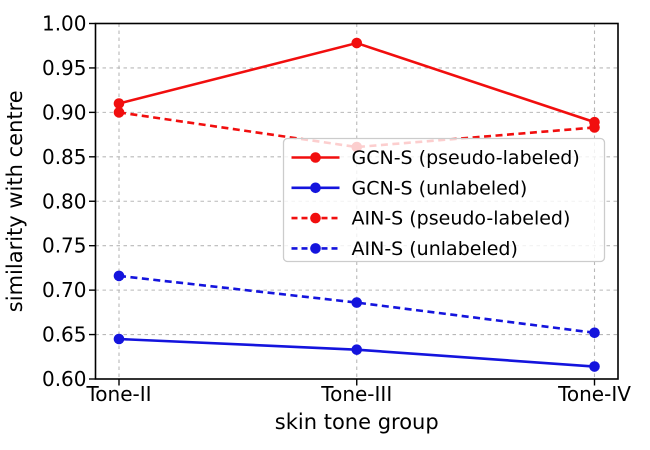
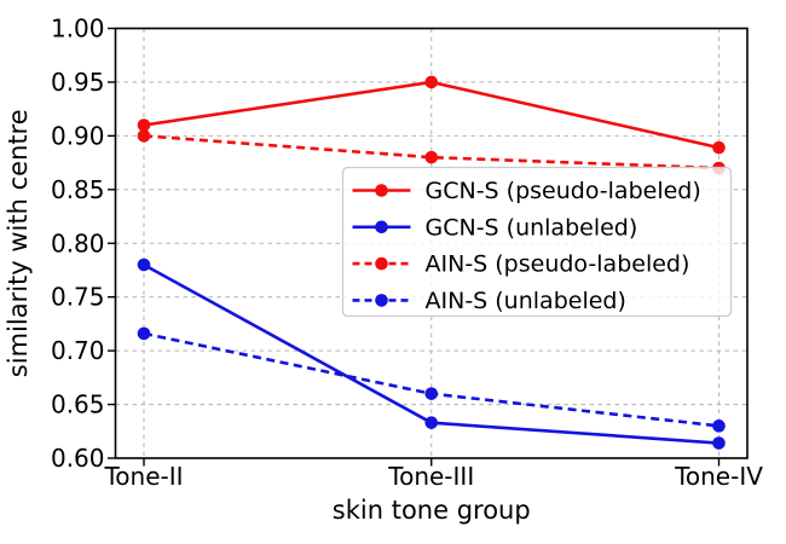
GCN-S (unlabeled)/Tone-II: 0.65 -> 0.78
GCN-S (pseudo-labeled)/Tone-III: 0.98 -> 0.95
AIN-S (pseudo-labeled)/Tone-III: 0.86 -> 0.88
AIN-S (unlabeled)/Tone-III: 0.69 -> 0.66
AIN-S (pseudo-labeled)/Tone-IV: 0.88 -> 0.87
AIN-S (unlabeled)/Tone-IV: 0.65 -> 0.63
